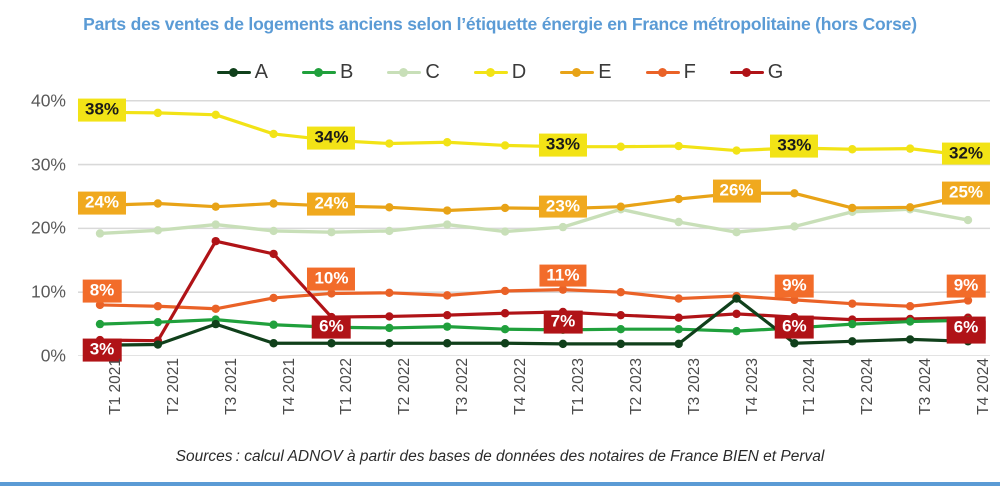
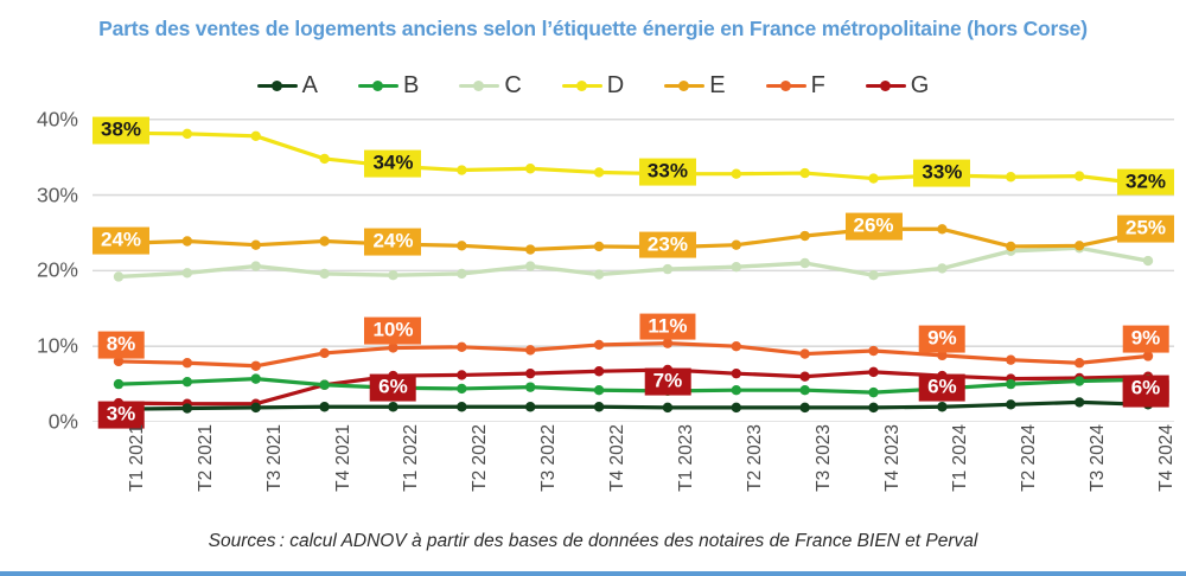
A/T3 2021: 5% -> 2%
G/T3 2021: 18% -> 2%
G/T4 2021: 16% -> 5%
C/T2 2023: 23% -> 20%
A/T4 2023: 9% -> 2%
